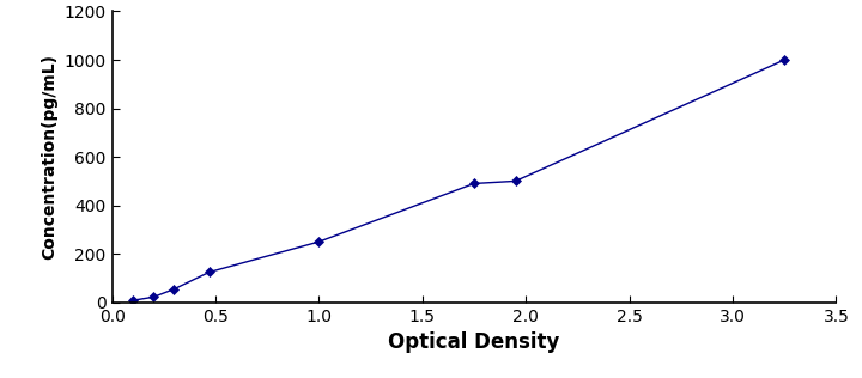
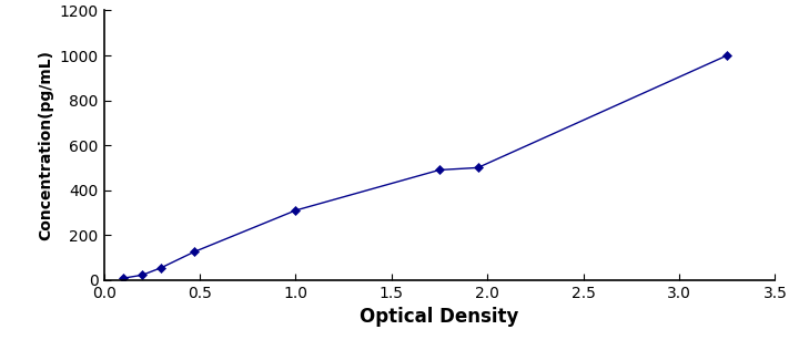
1.0: 250 -> 310
